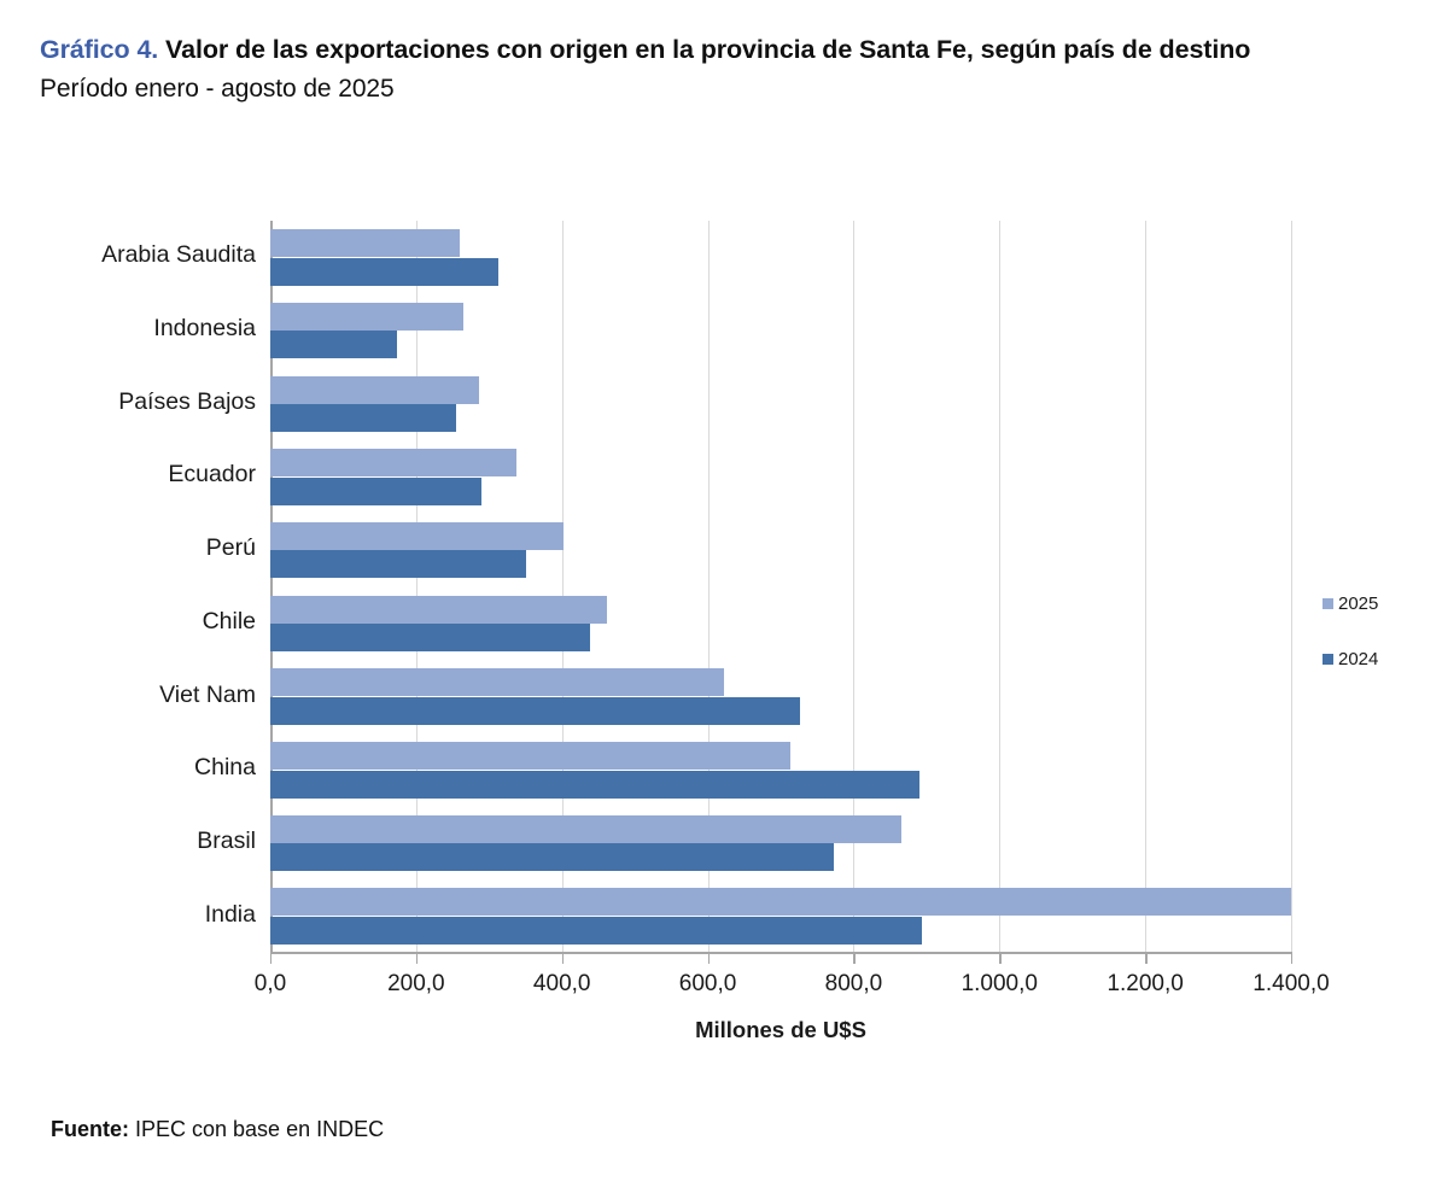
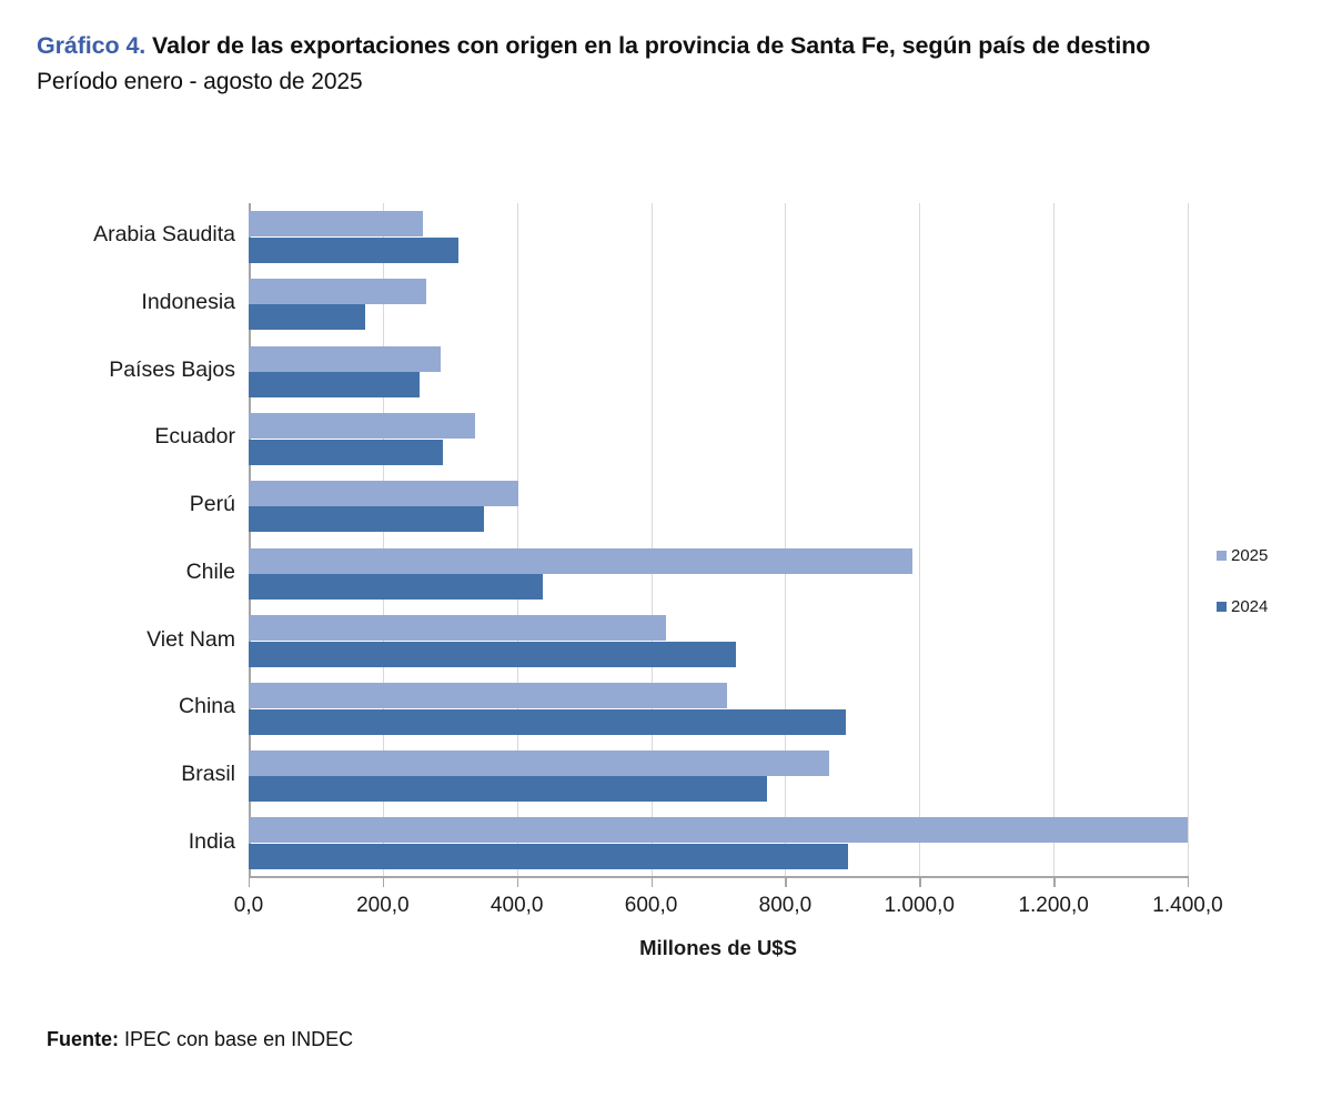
2025/Chile: 460 -> 990
